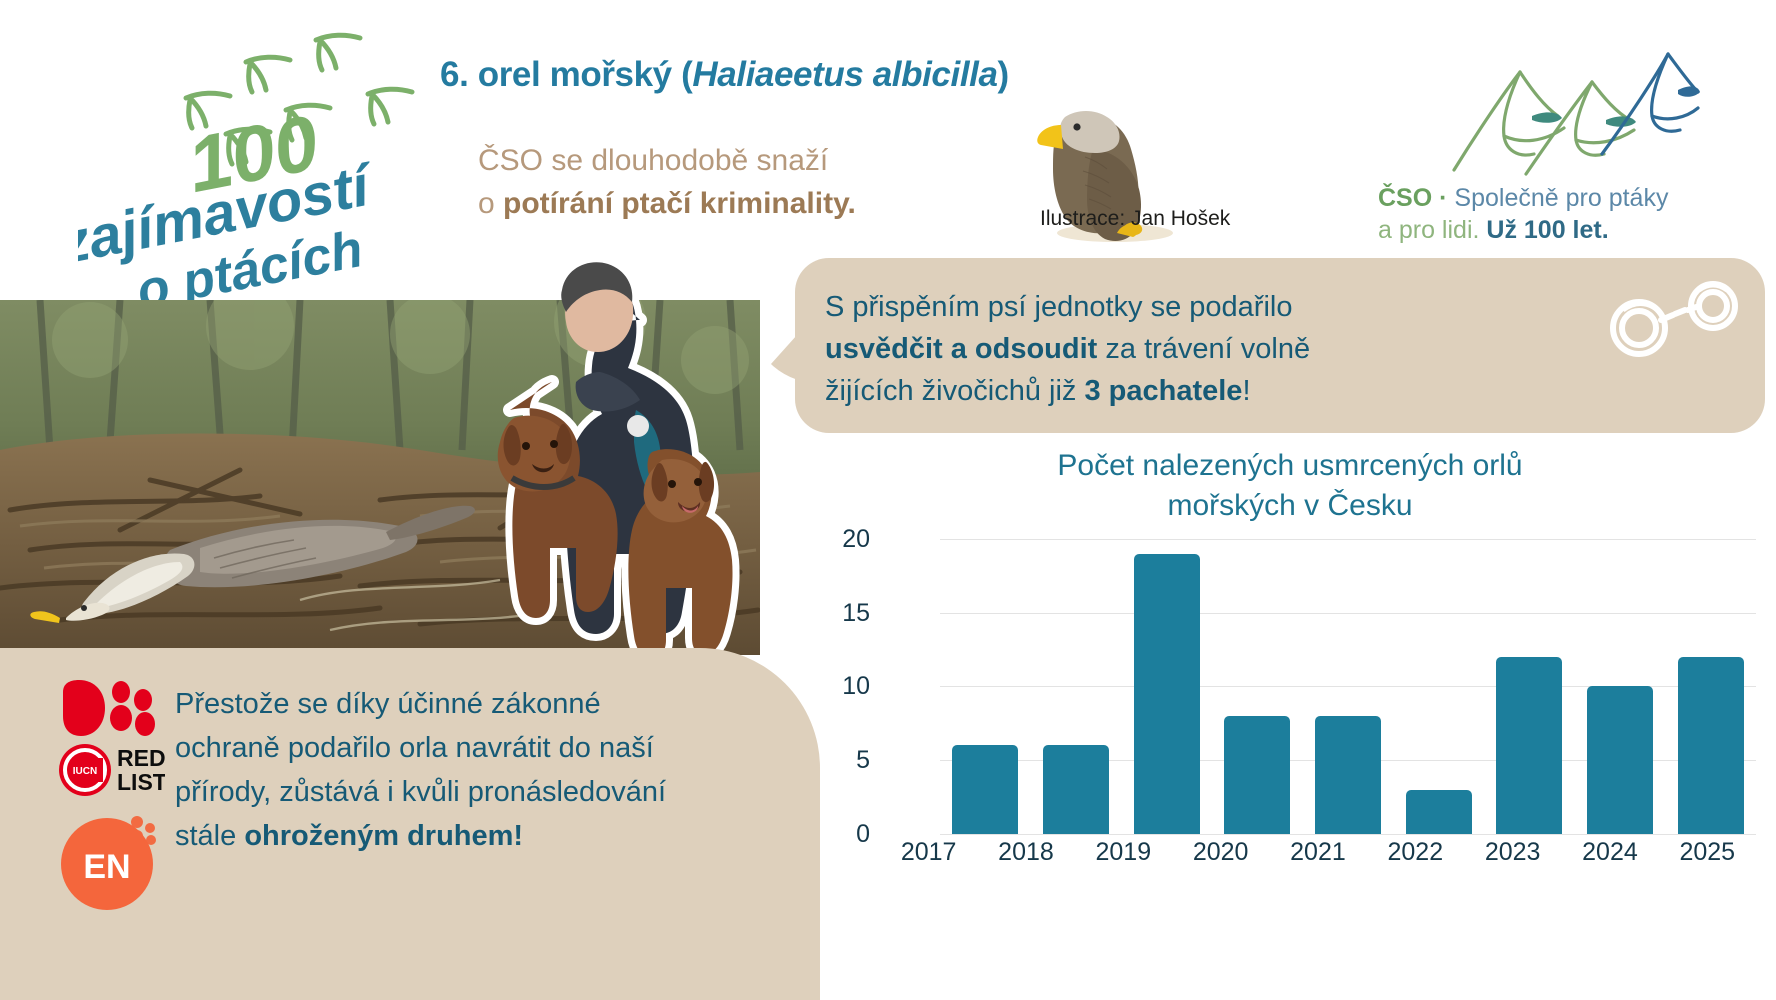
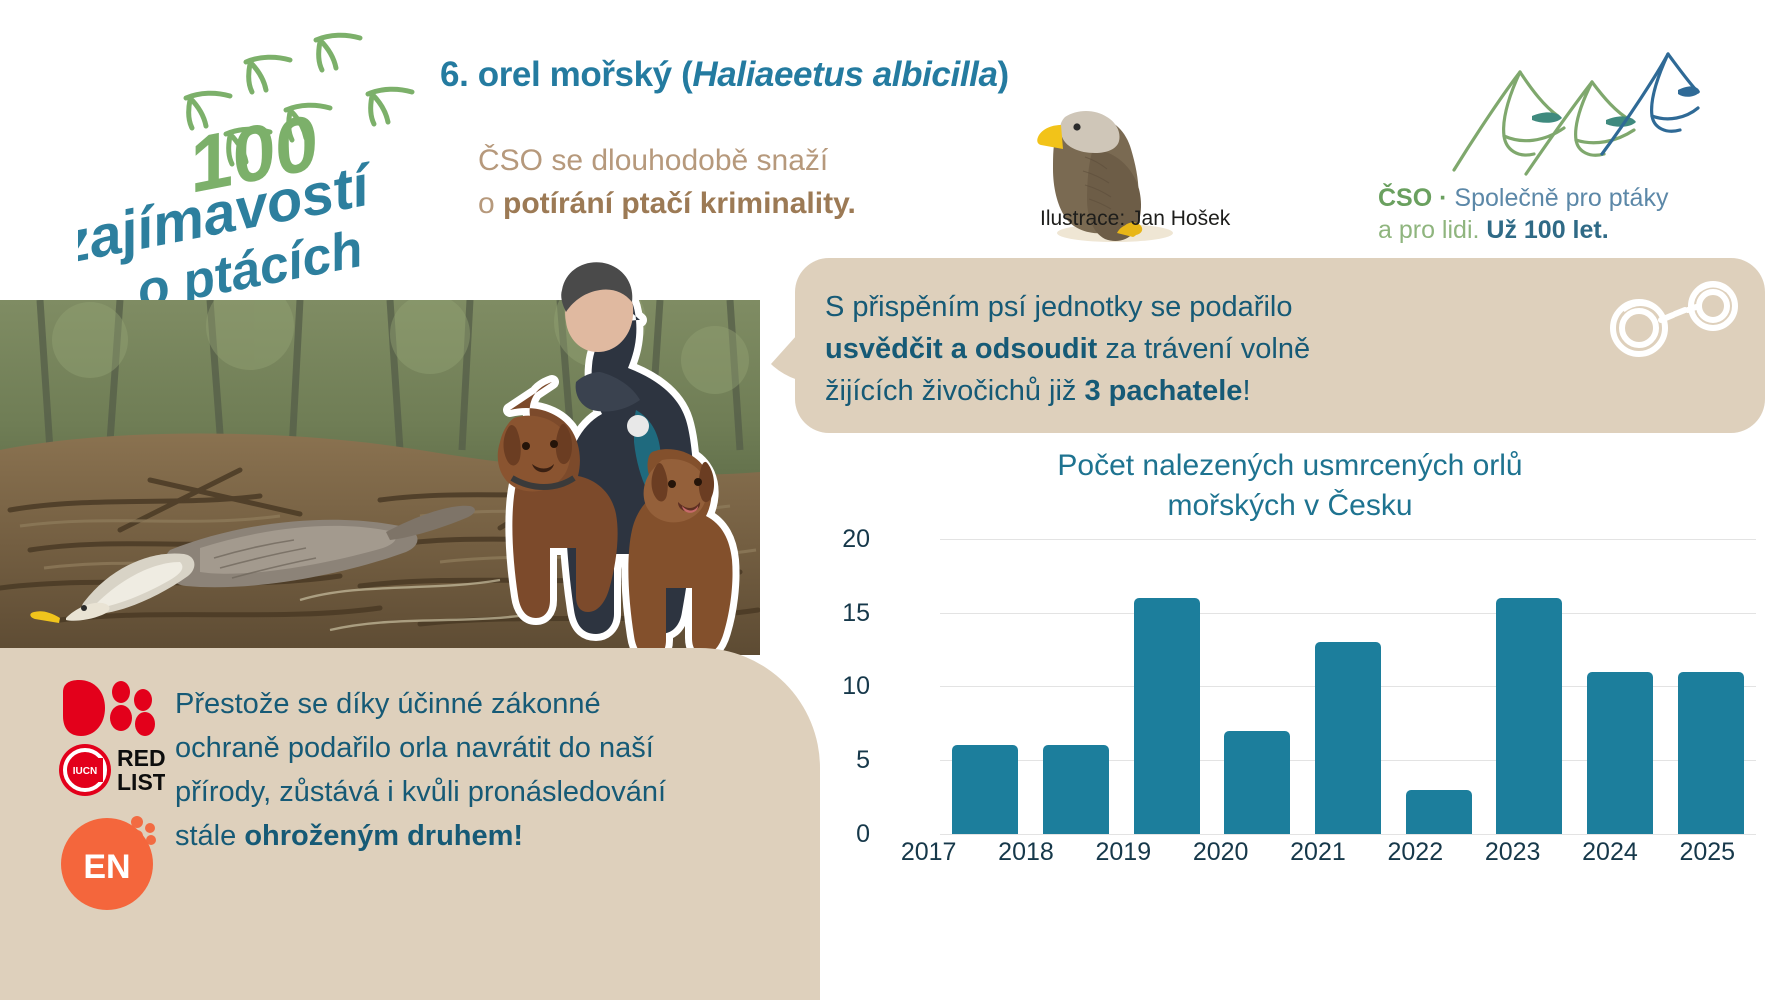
2019: 19 -> 16
2020: 8 -> 7
2021: 8 -> 13
2023: 12 -> 16
2024: 10 -> 11
2025: 12 -> 11
